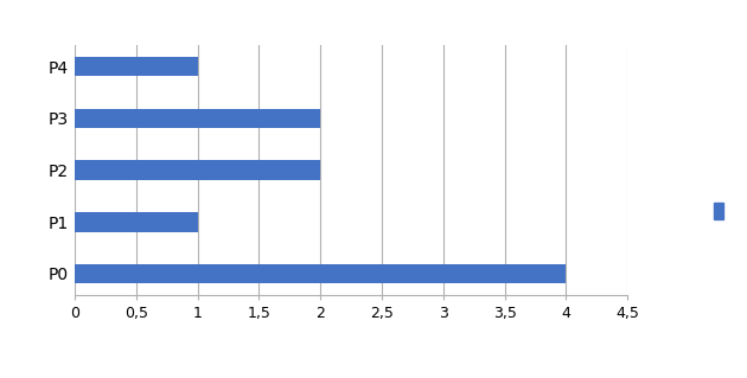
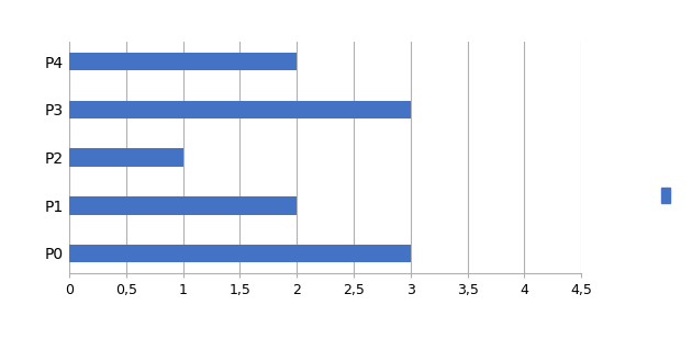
P4: 1 -> 2
P3: 2 -> 3
P2: 2 -> 1
P1: 1 -> 2
P0: 4 -> 3
